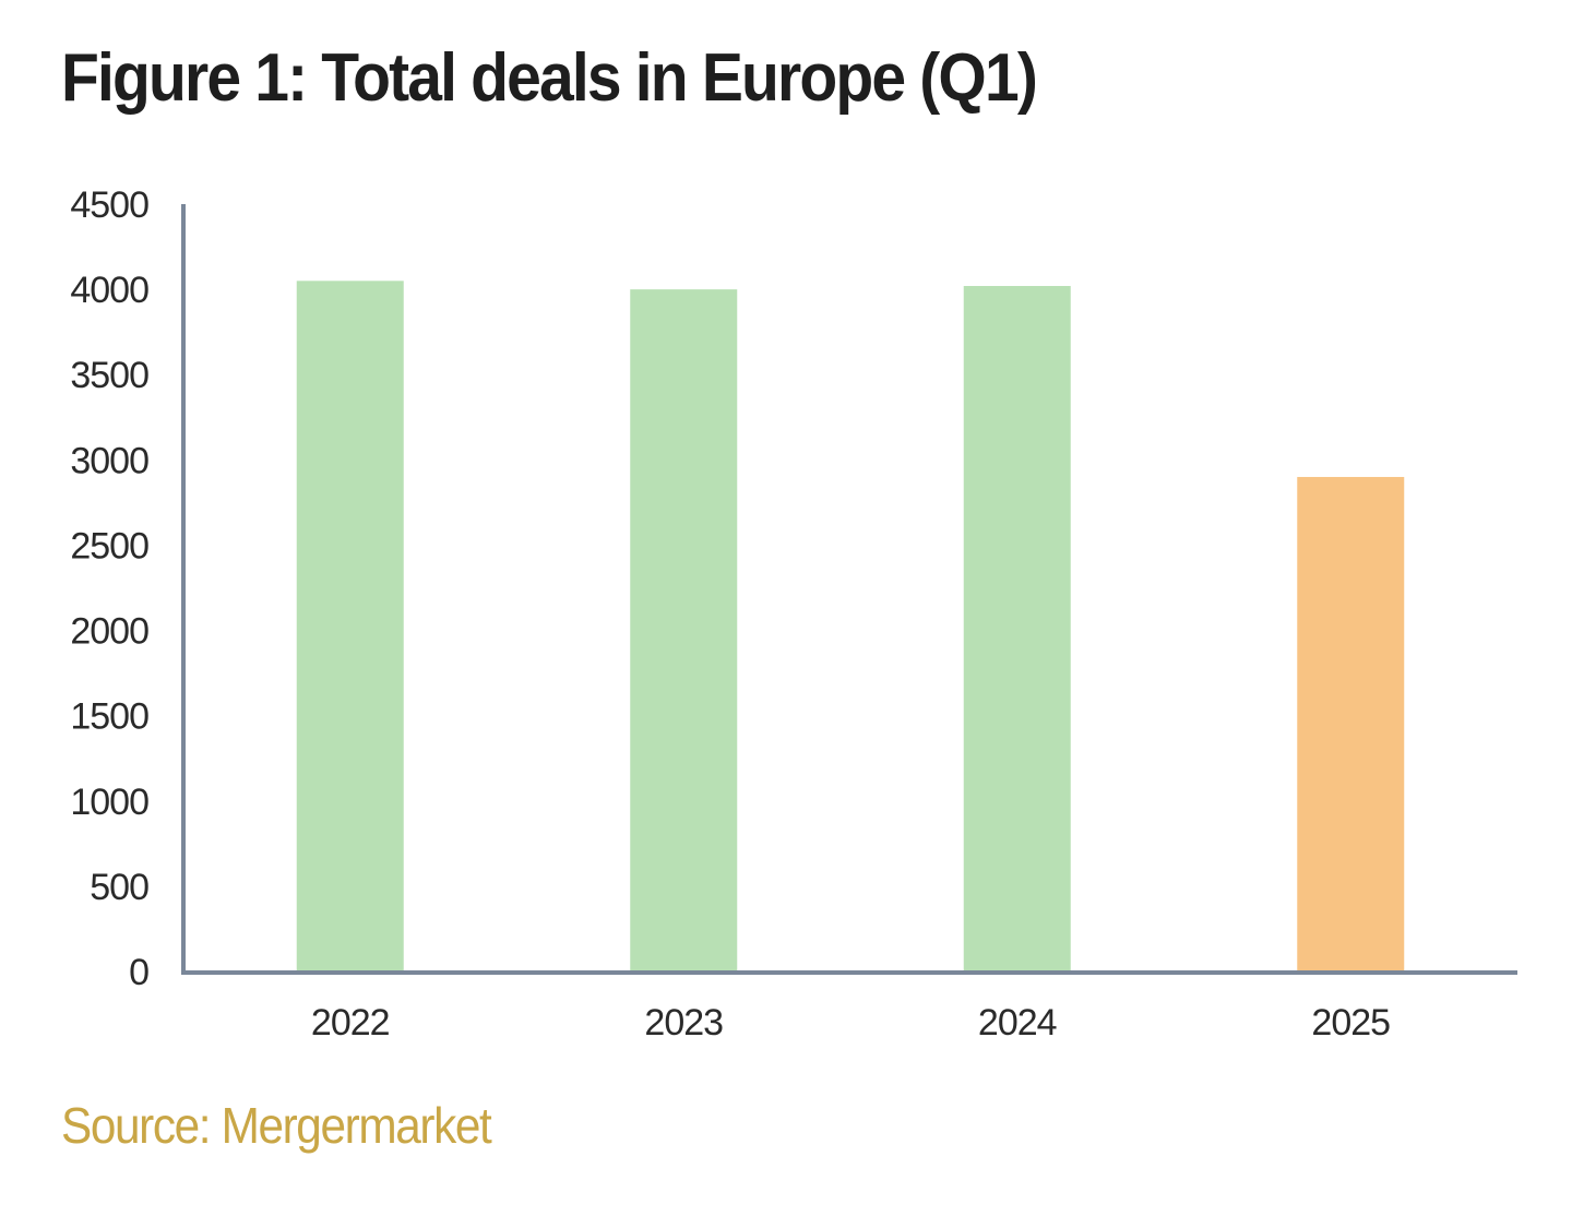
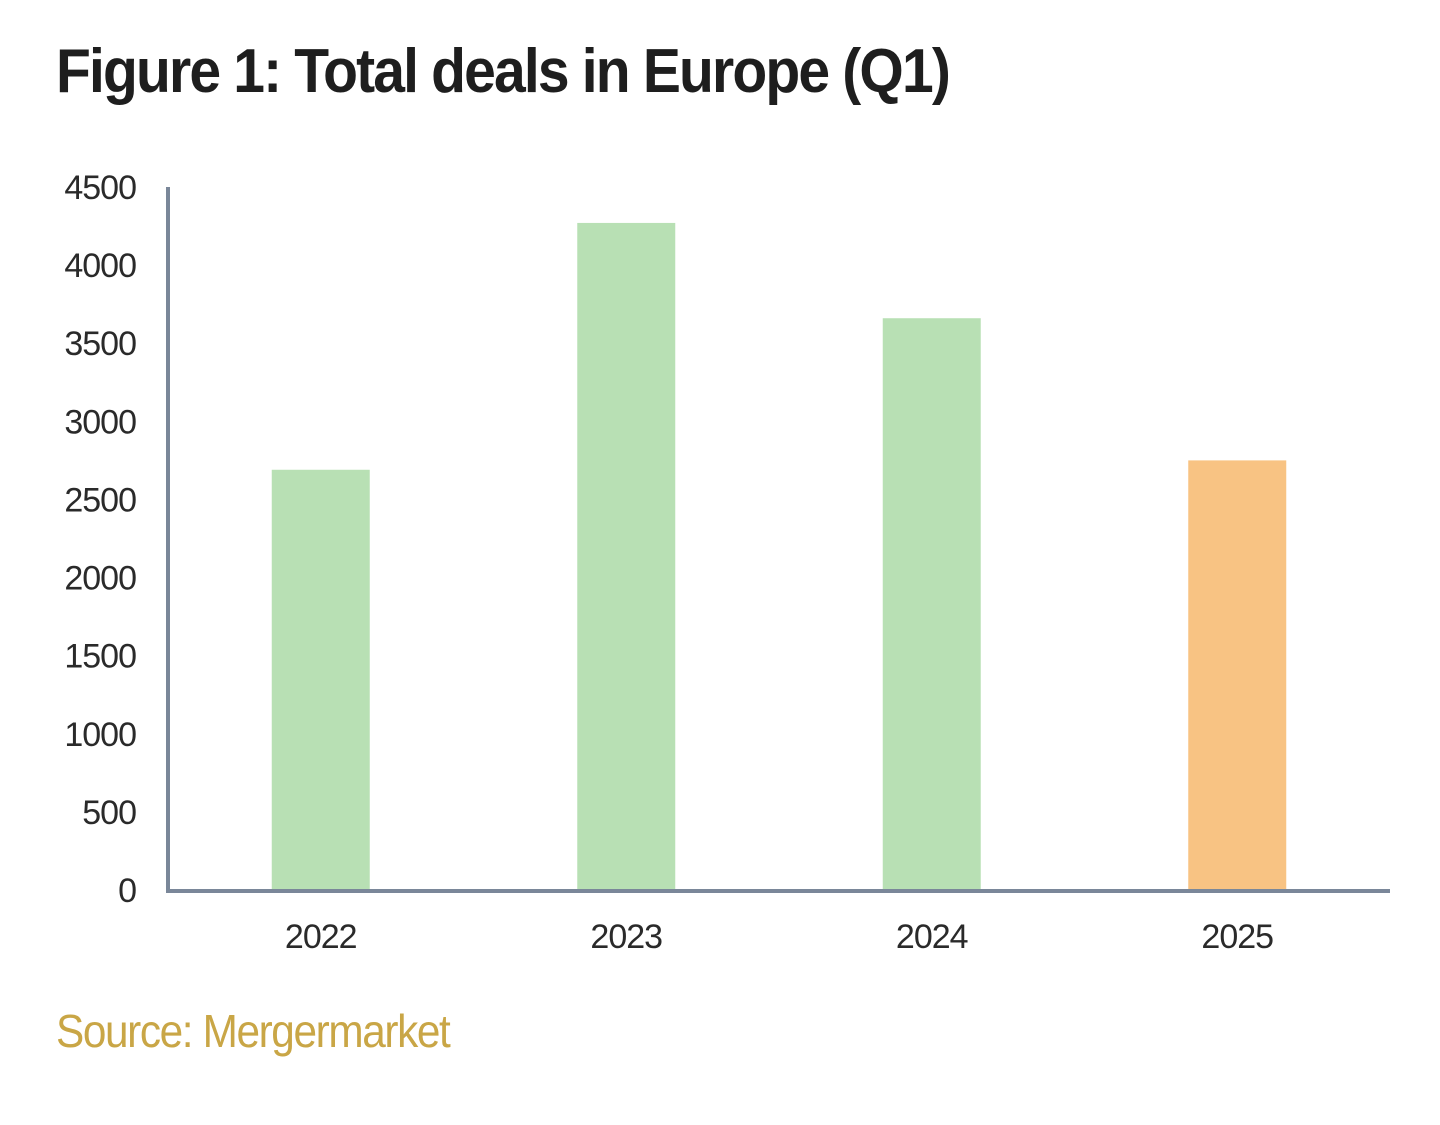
2022: 4050 -> 2690
2023: 4000 -> 4270
2024: 4020 -> 3660
2025: 2900 -> 2750
